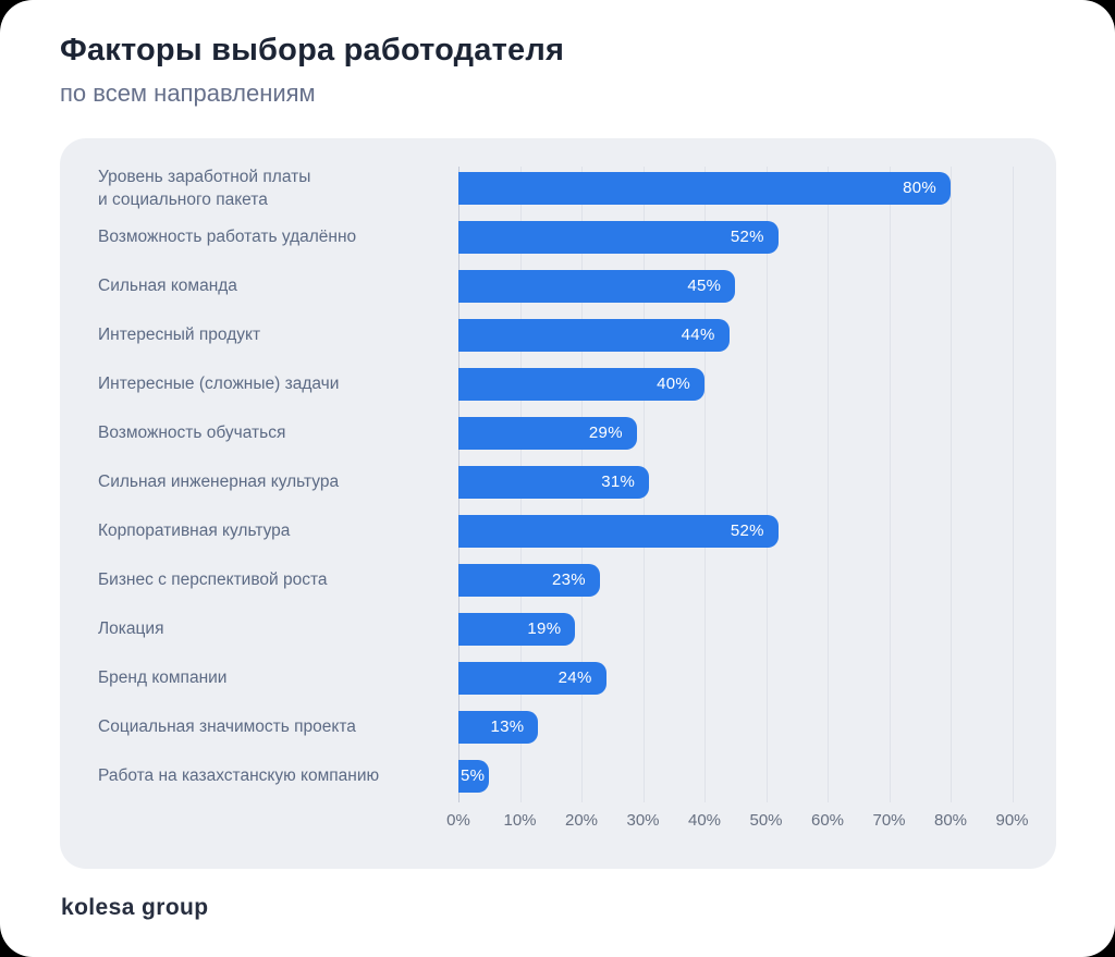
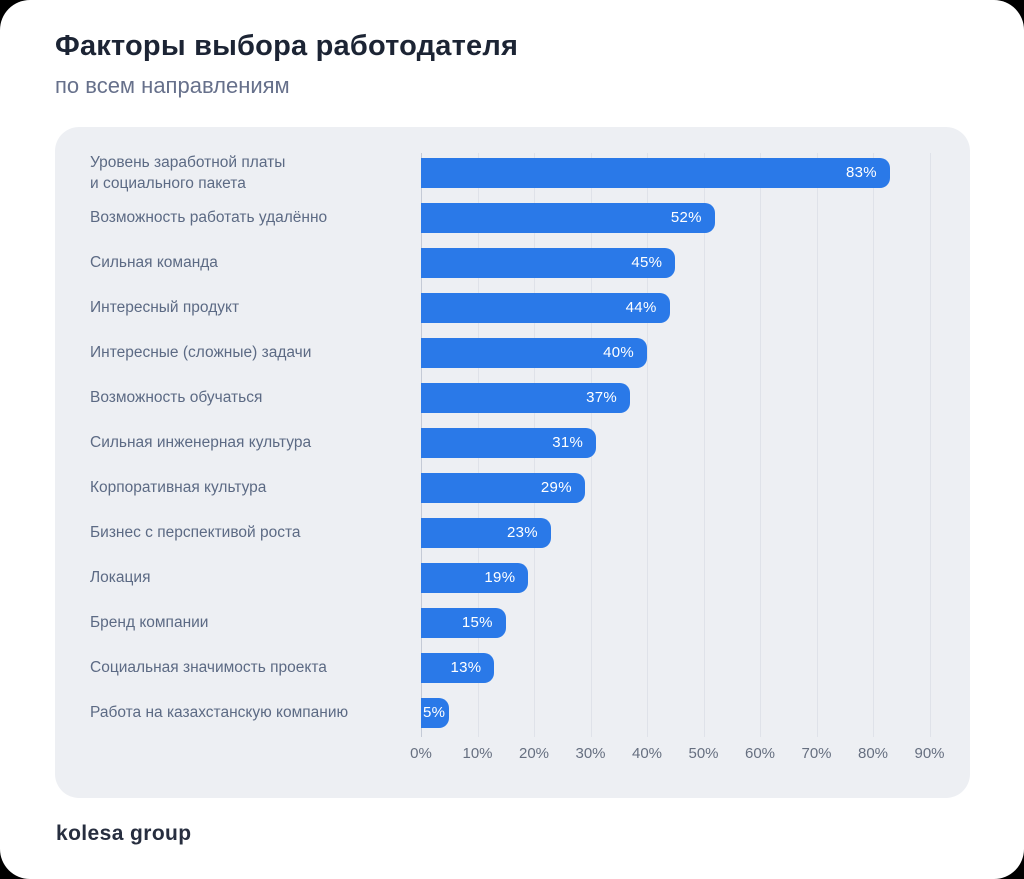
Уровень заработной платы и социального пакета: 80% -> 83%
Возможность обучаться: 29% -> 37%
Корпоративная культура: 52% -> 29%
Бренд компании: 24% -> 15%
